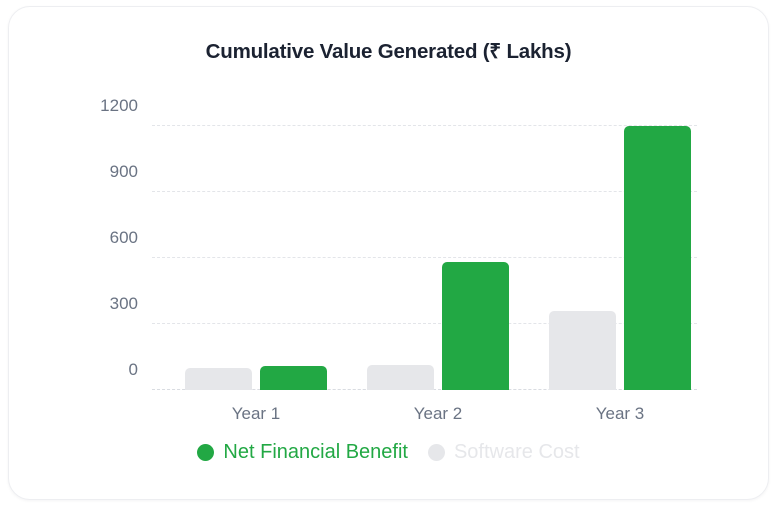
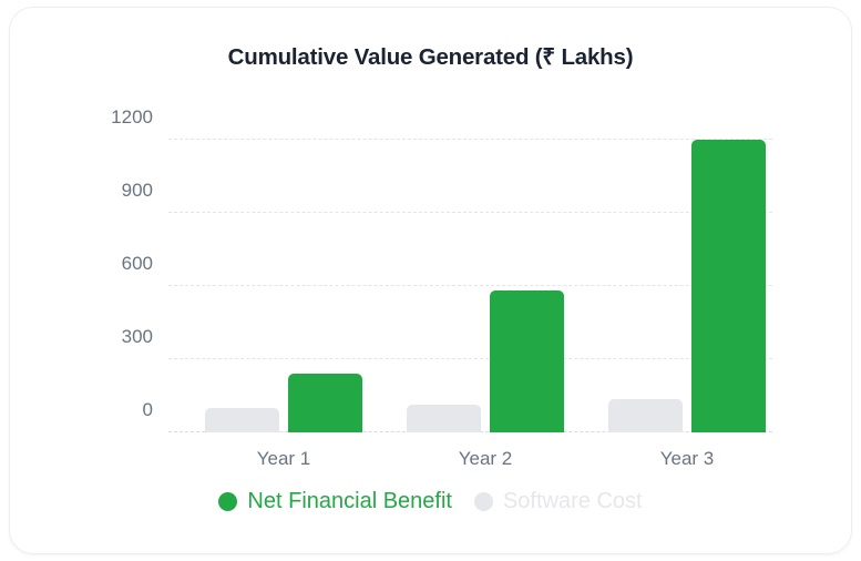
Net Financial Benefit/Year 1: 110 -> 240
Software Cost/Year 3: 360 -> 140
